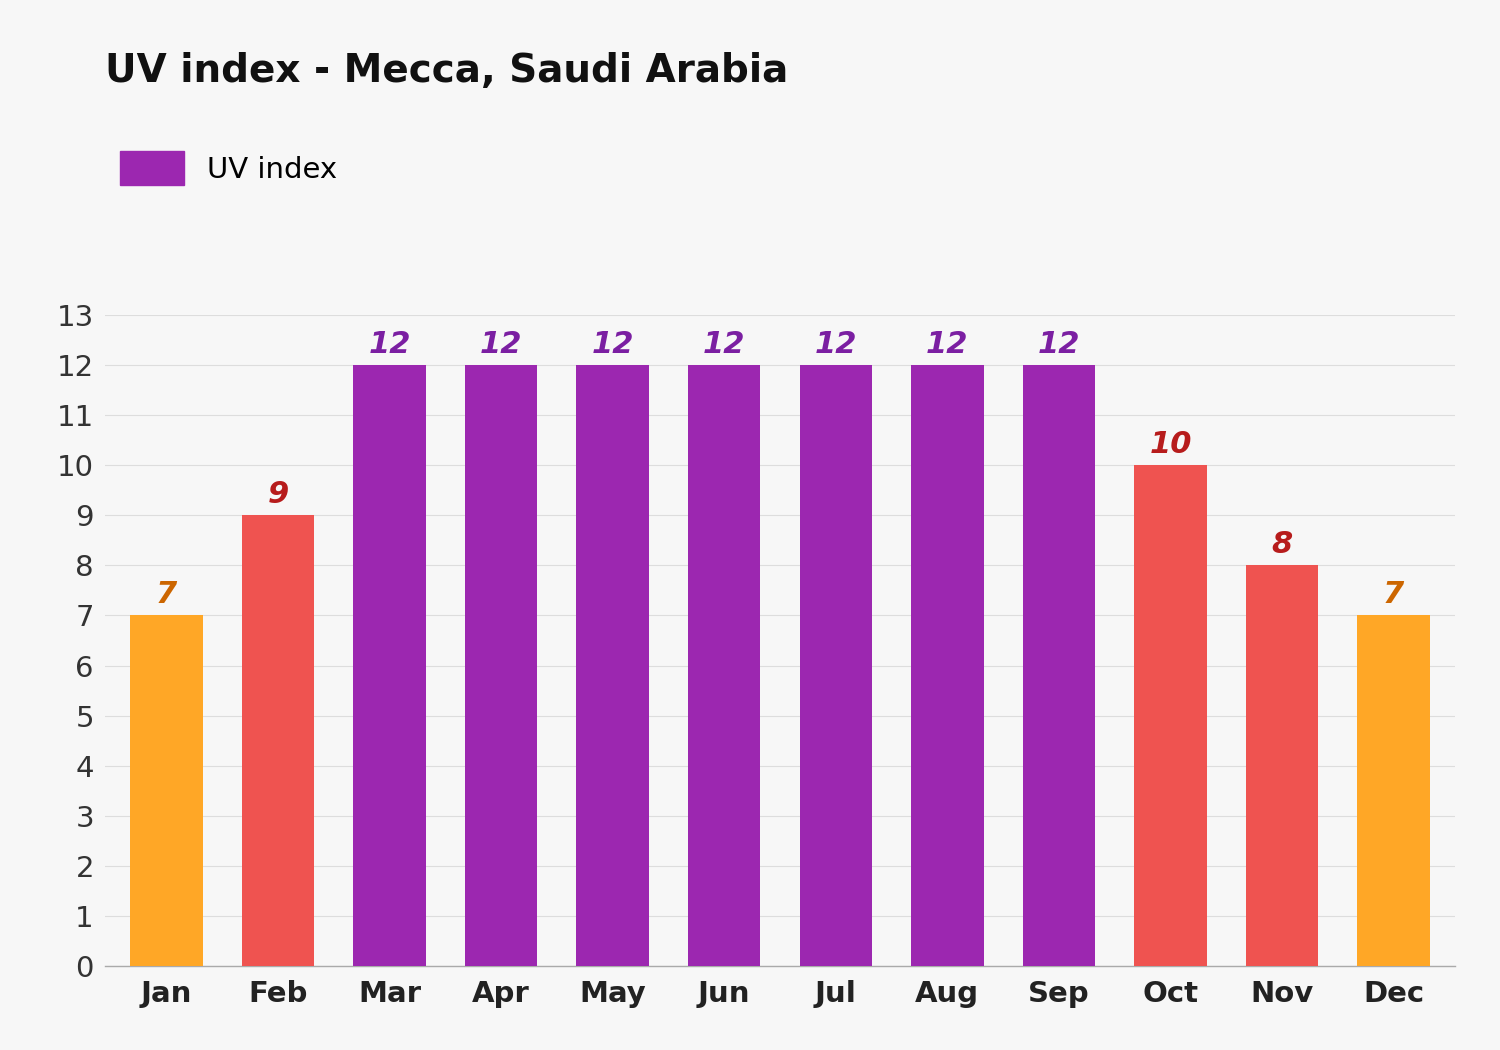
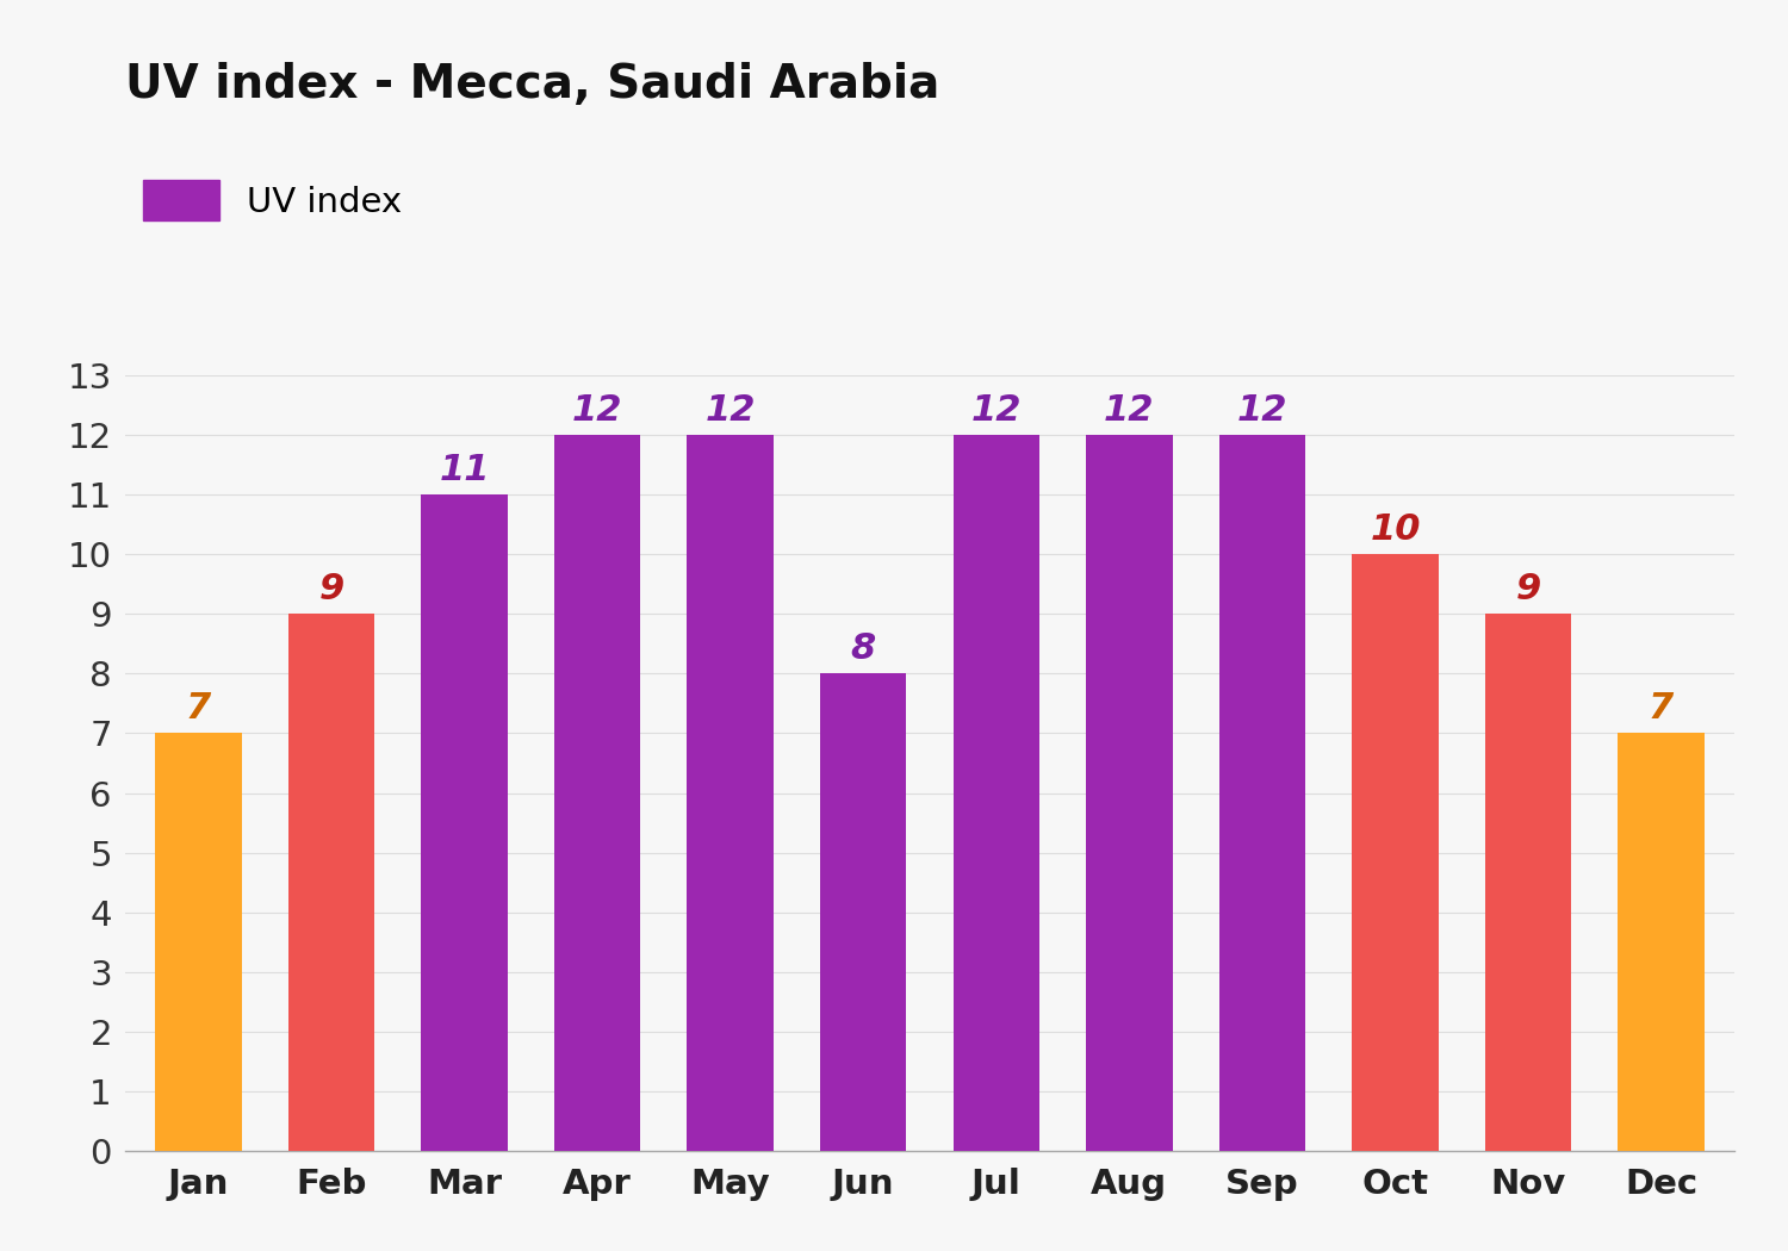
Mar: 12 -> 11
Jun: 12 -> 8
Nov: 8 -> 9
